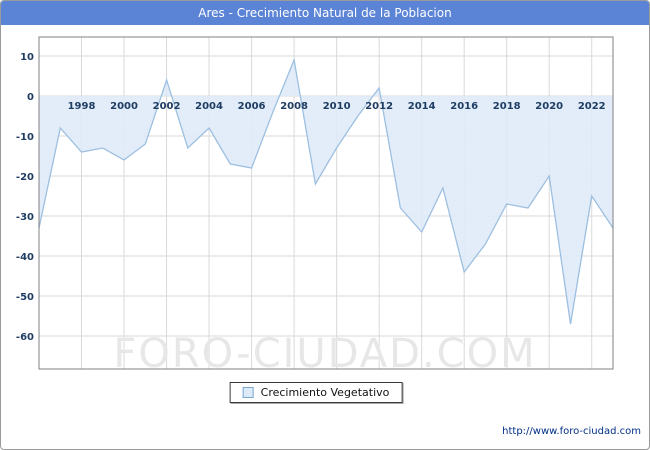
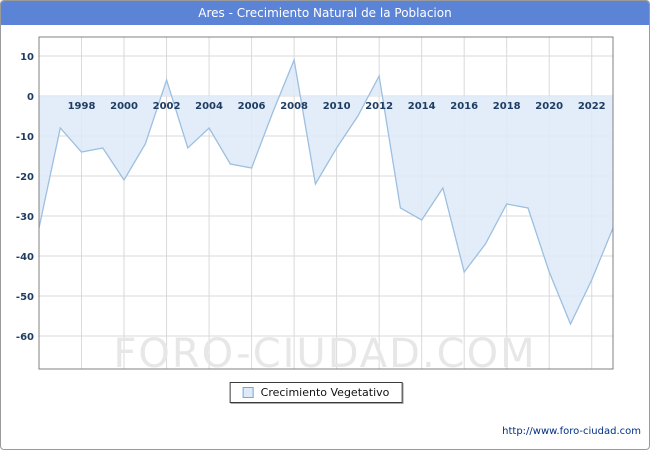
2000: -16 -> -21
2012: 2 -> 5
2014: -34 -> -31
2020: -20 -> -44
2022: -25 -> -46
